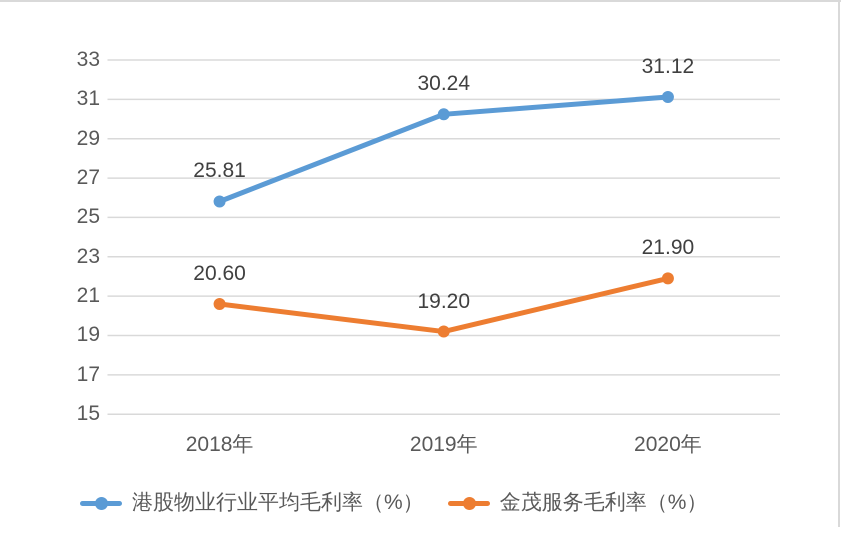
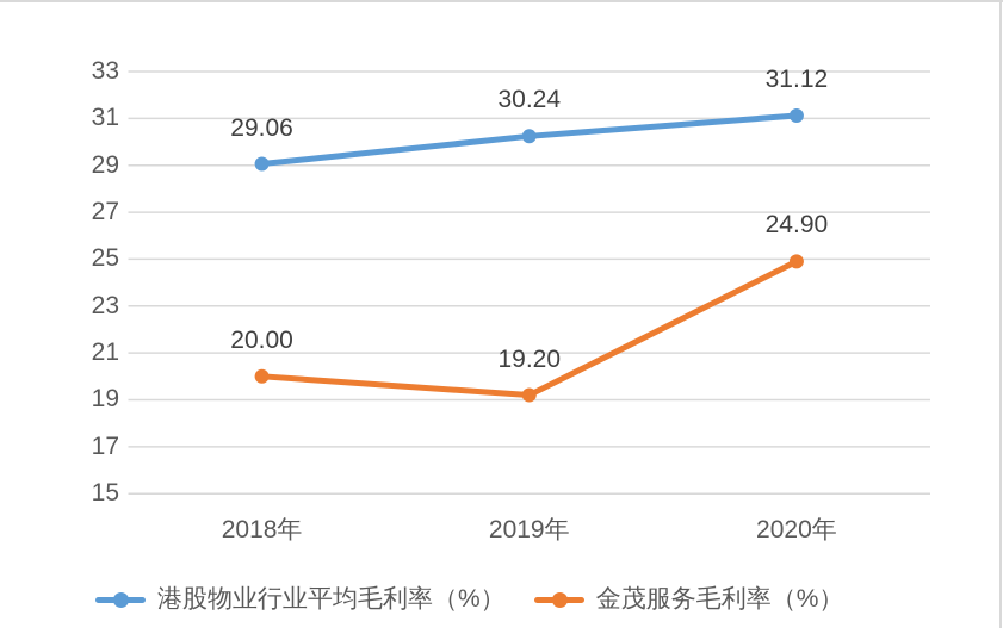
港股物业行业平均毛利率（%）/2018年: 25.81 -> 29.06
金茂服务毛利率（%）/2018年: 20.60 -> 20.00
金茂服务毛利率（%）/2020年: 21.90 -> 24.90
